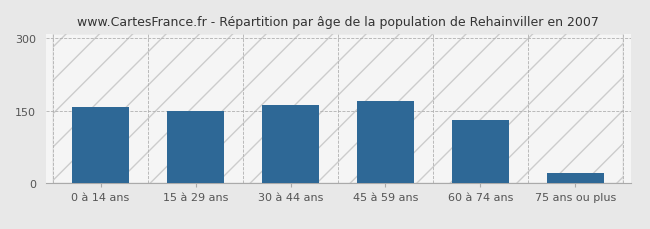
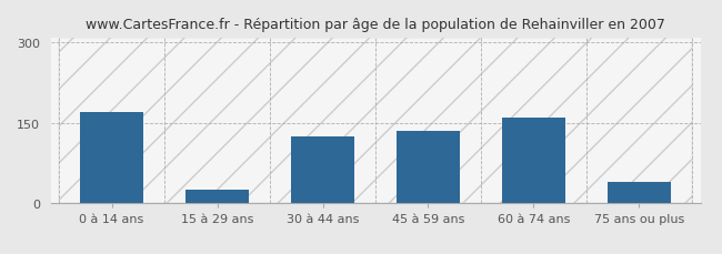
0 à 14 ans: 157 -> 170
15 à 29 ans: 149 -> 25
30 à 44 ans: 162 -> 125
45 à 59 ans: 170 -> 135
60 à 74 ans: 131 -> 160
75 ans ou plus: 20 -> 40
